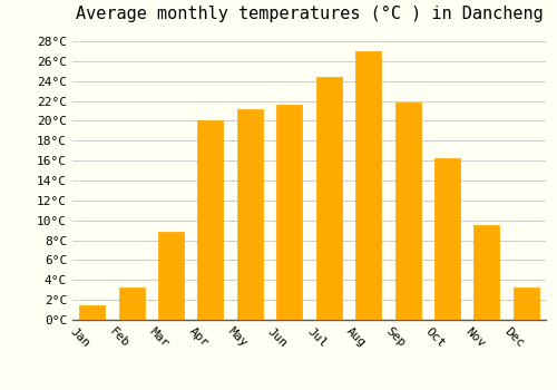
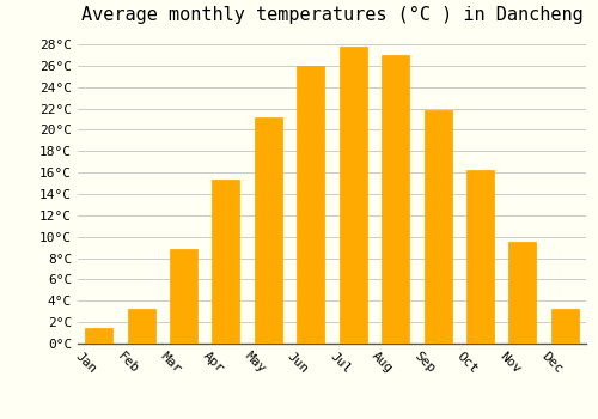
Apr: 20.0°C -> 15.3°C
Jun: 21.6°C -> 26.0°C
Jul: 24.4°C -> 27.8°C
